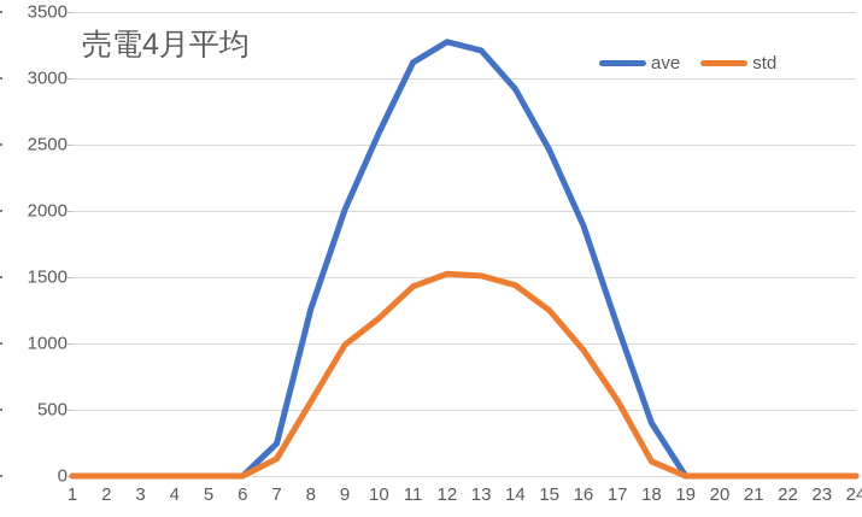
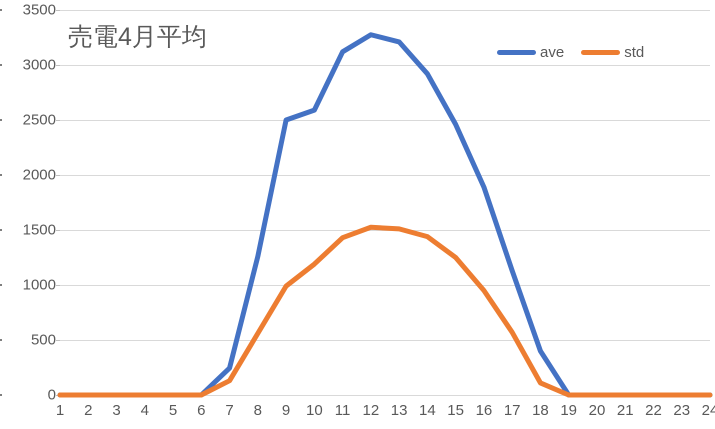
ave/9: 2010 -> 2500
